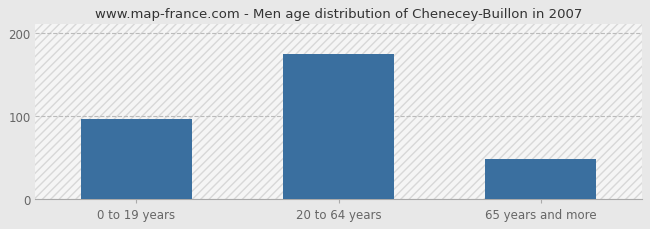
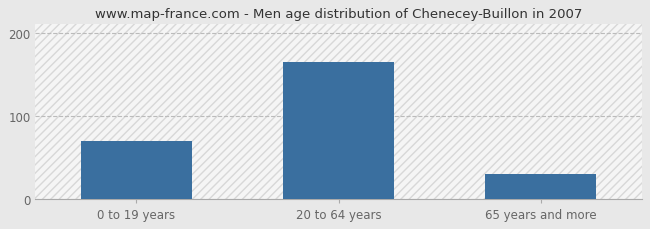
0 to 19 years: 96 -> 70
20 to 64 years: 174 -> 165
65 years and more: 48 -> 30
